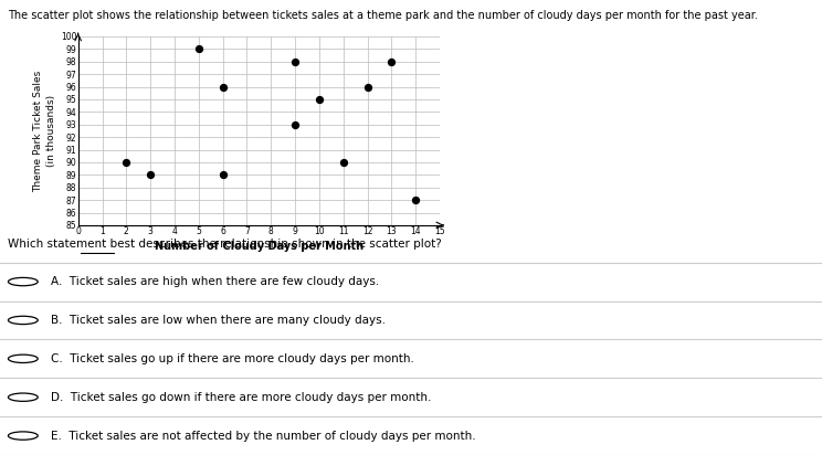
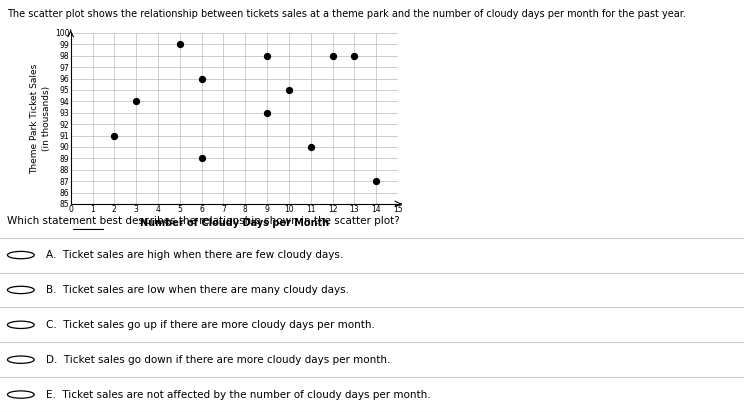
2: 90 -> 91
3: 89 -> 94
12: 96 -> 98
